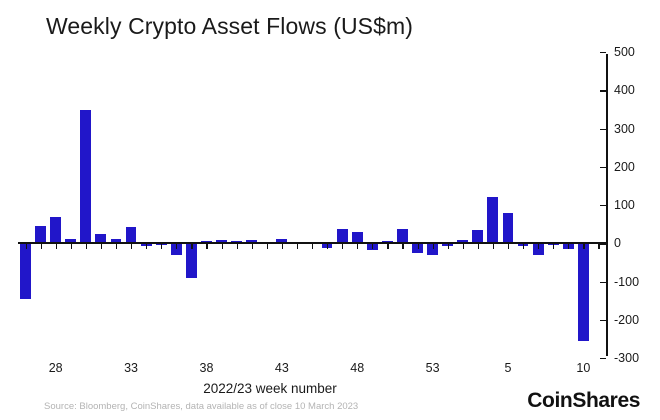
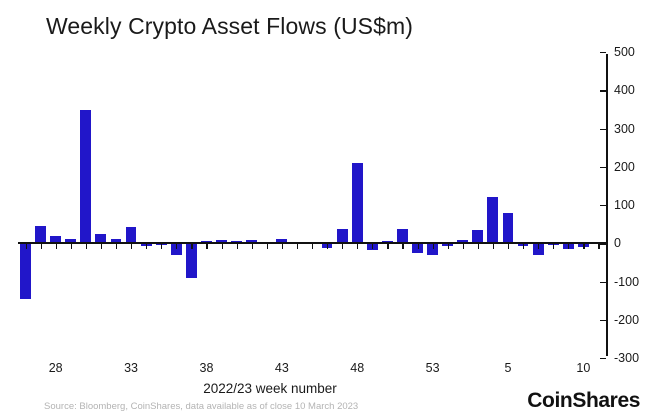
28: 70 -> 20
48: 30 -> 210
10: -260 -> -10
